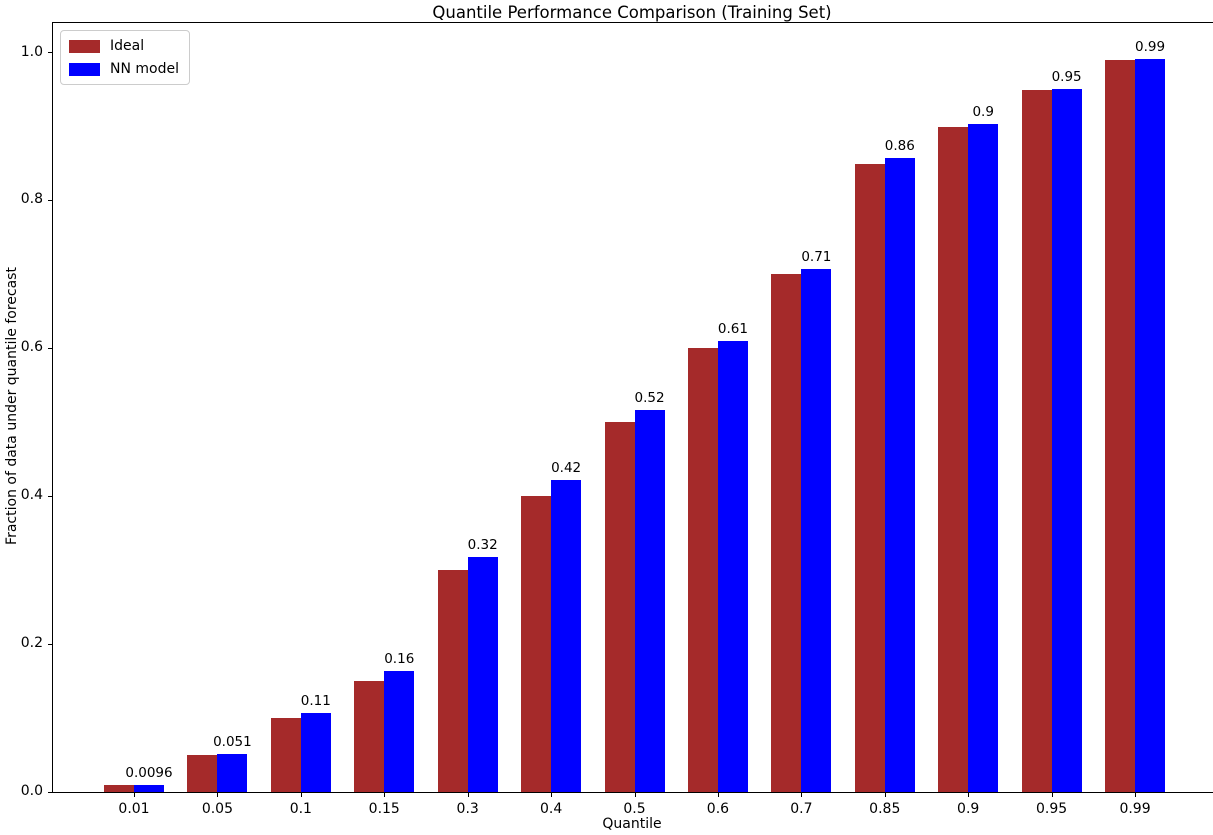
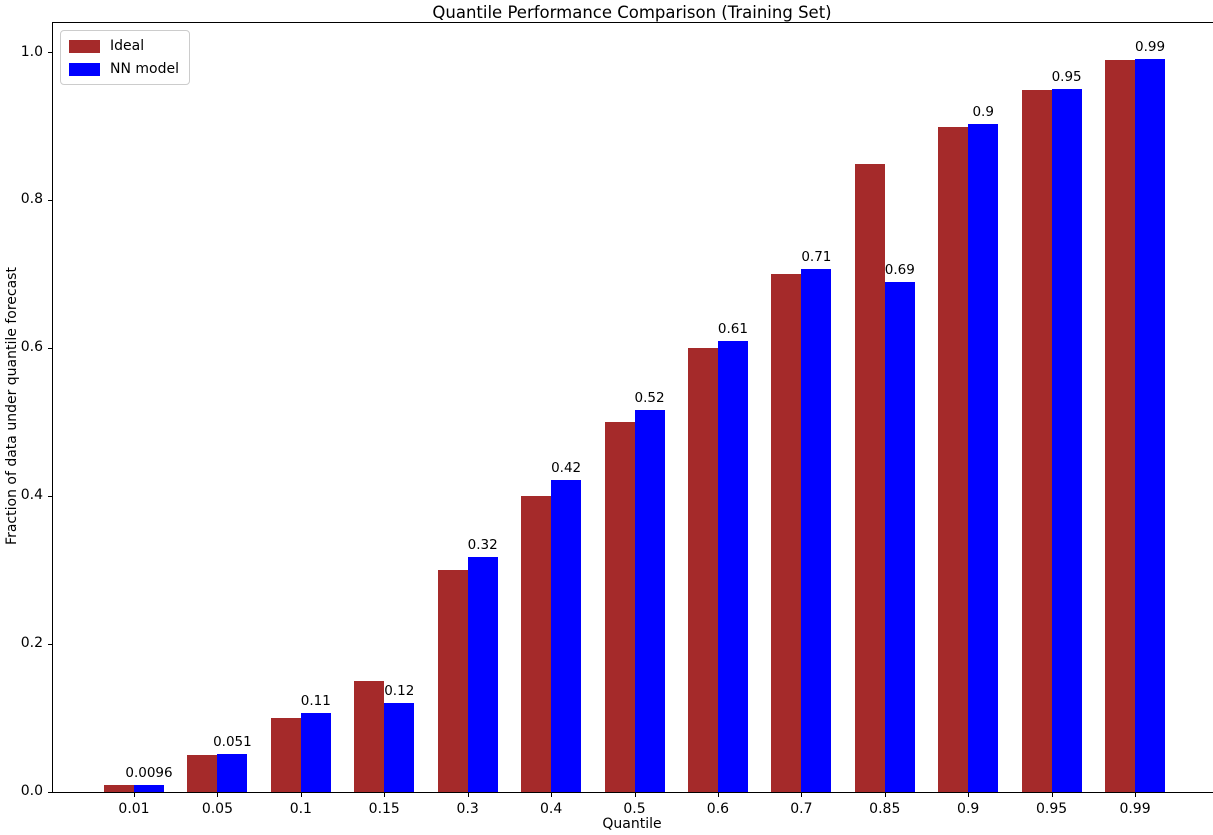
NN model/0.15: 0.16 -> 0.12
NN model/0.85: 0.86 -> 0.69
